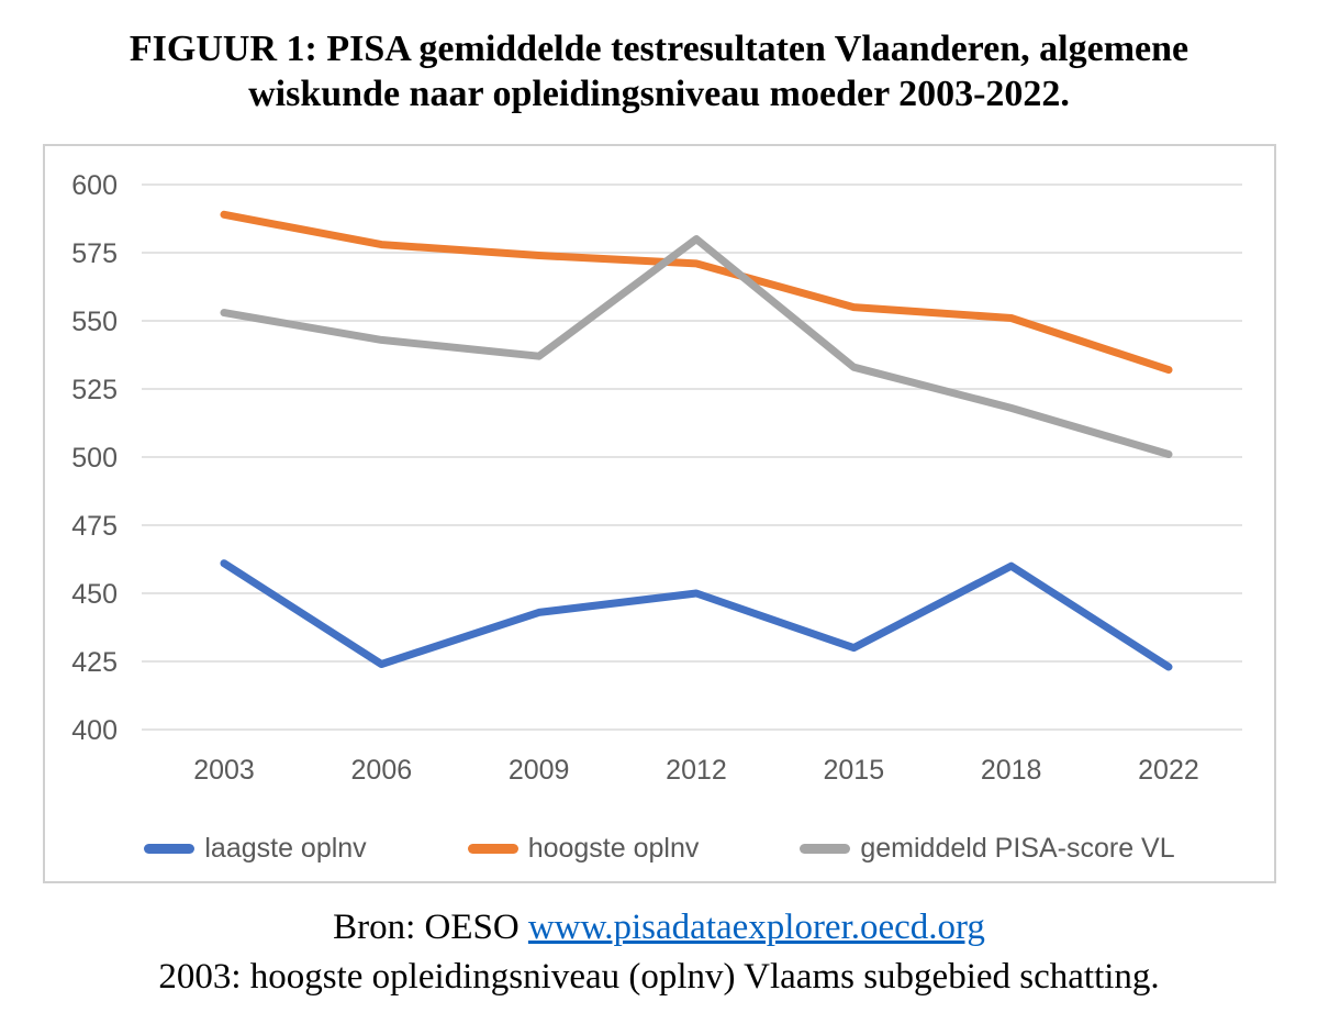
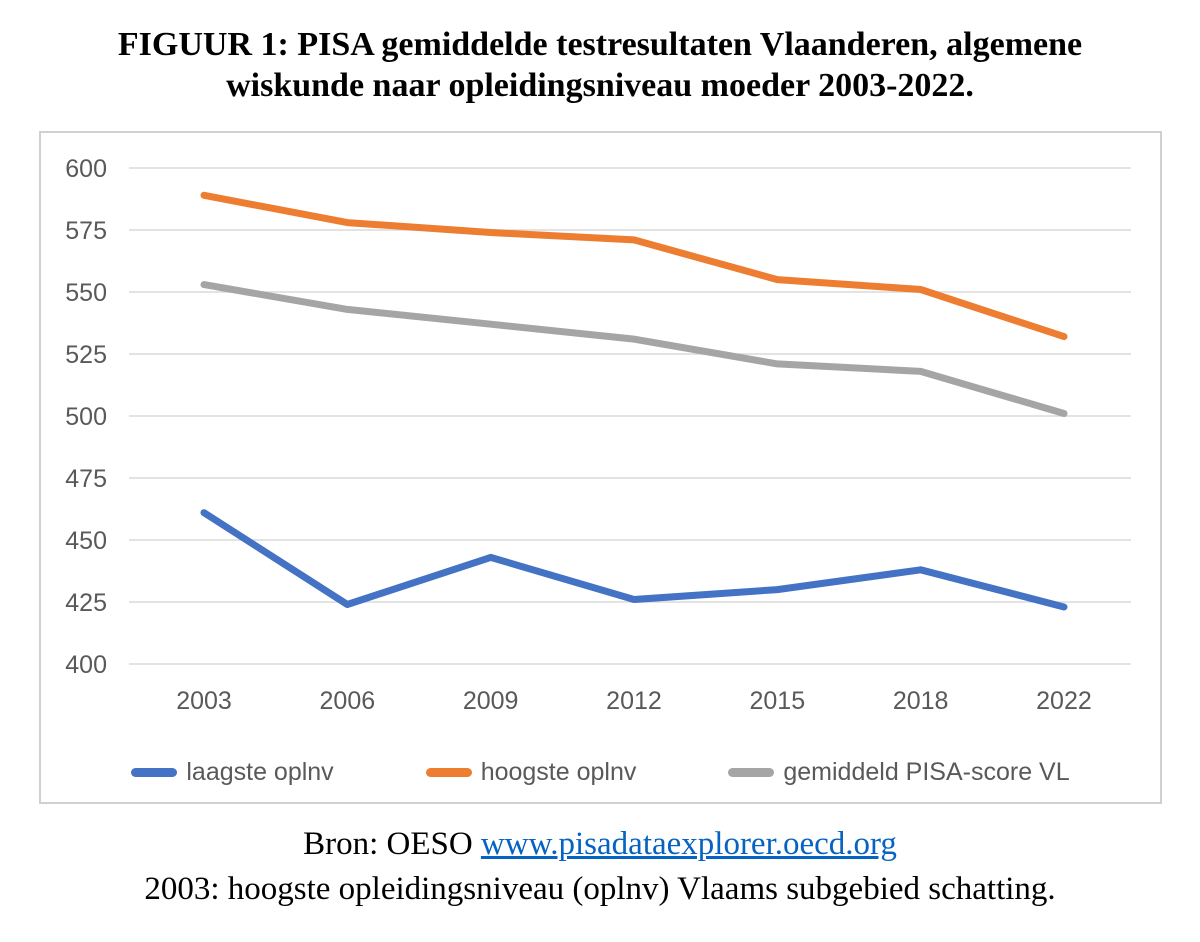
laagste oplnv/2012: 450 -> 426
gemiddeld PISA-score VL/2012: 580 -> 531
gemiddeld PISA-score VL/2015: 533 -> 521
laagste oplnv/2018: 460 -> 438
